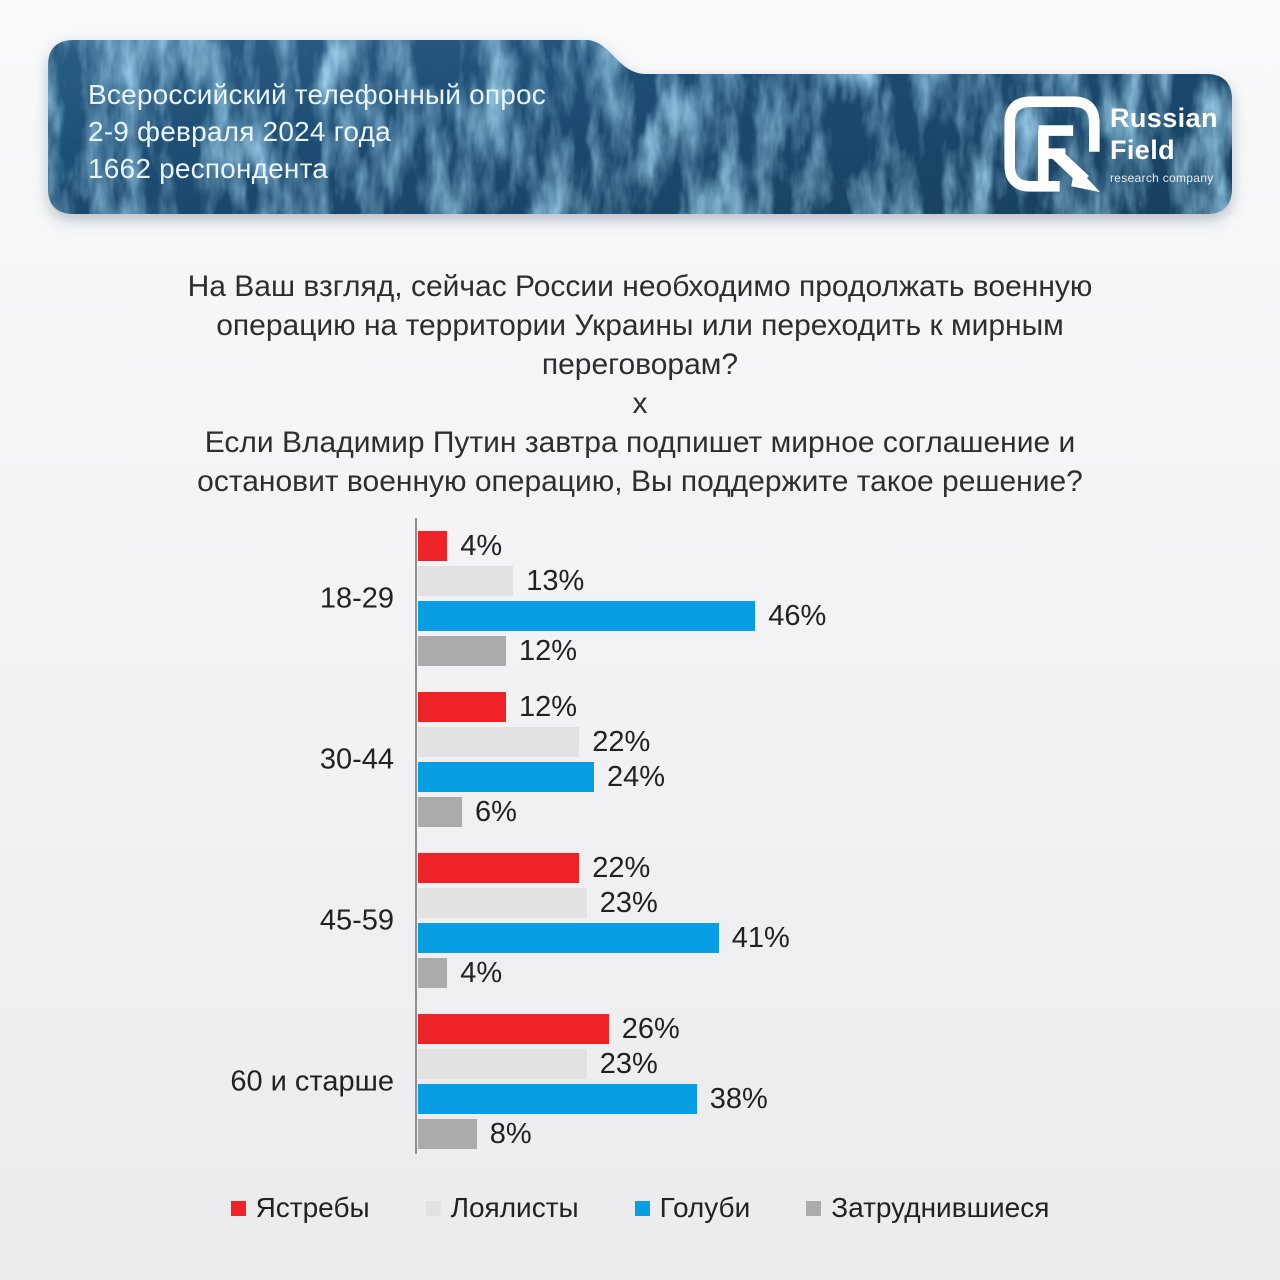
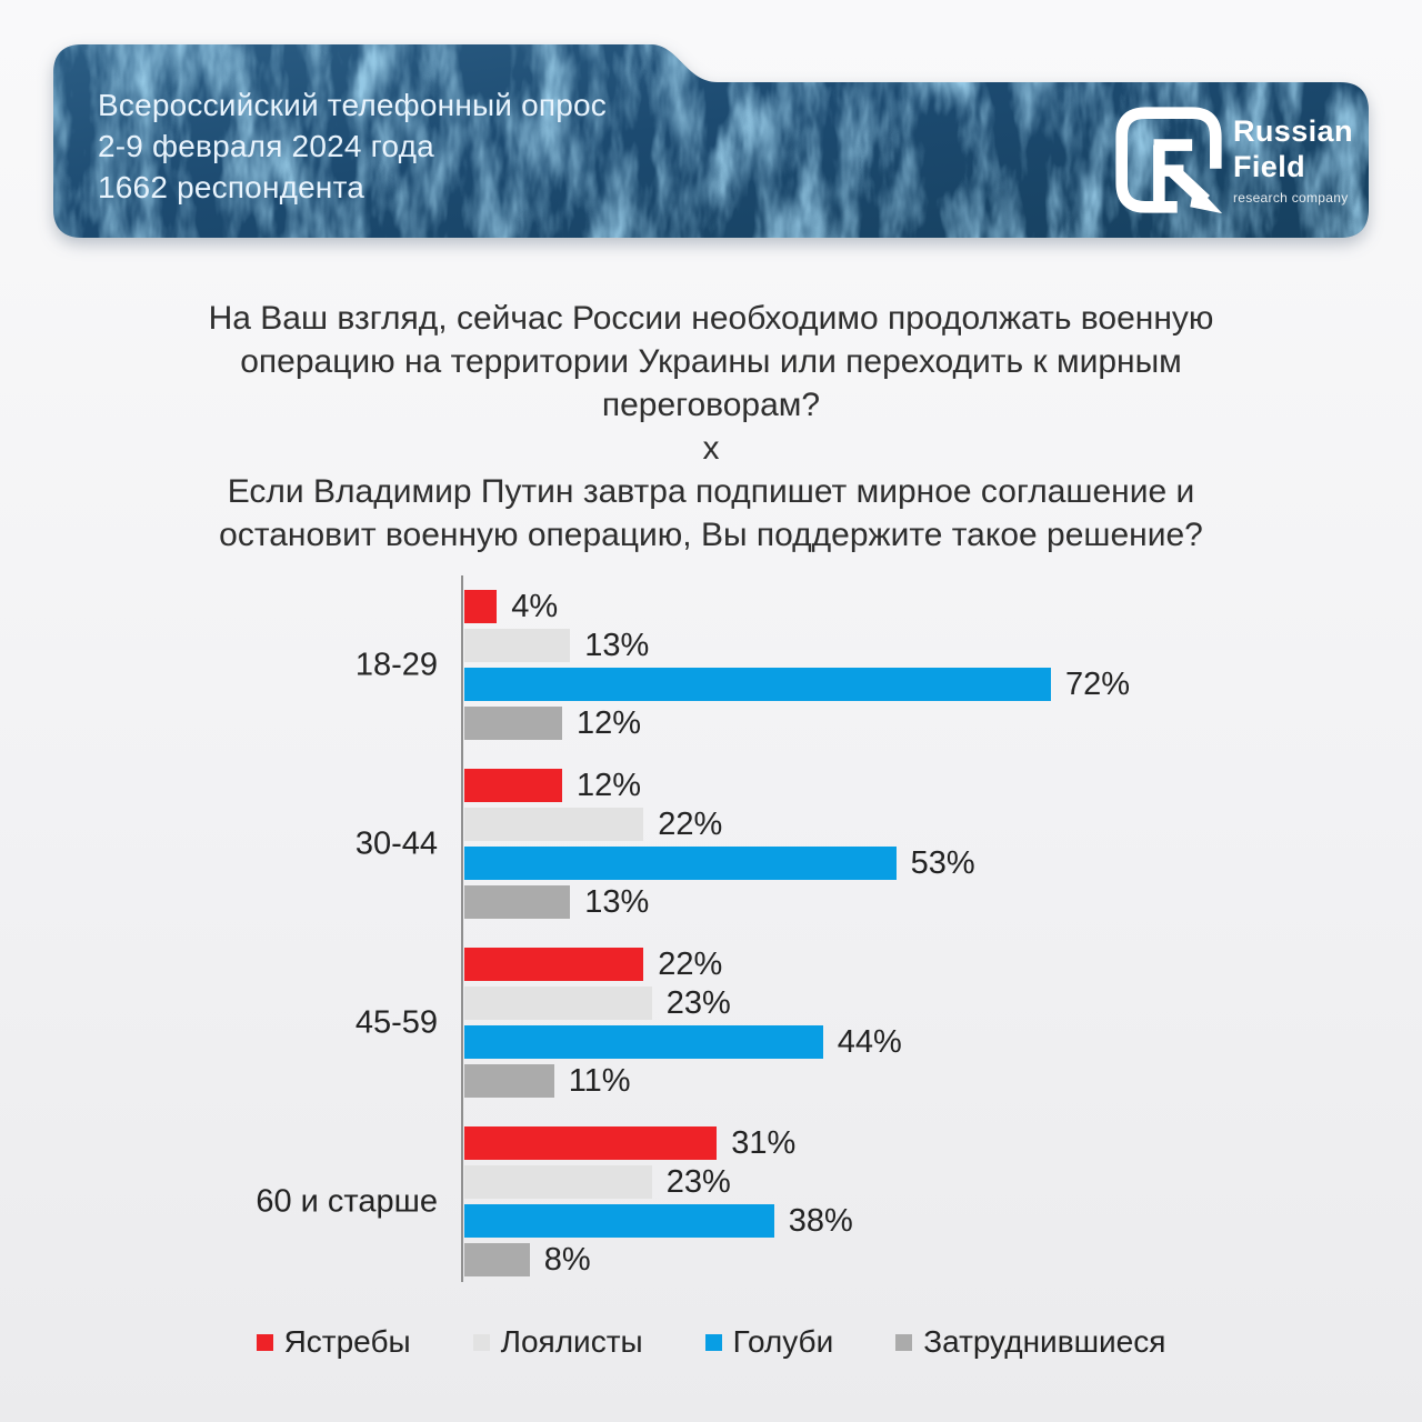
Голуби/18-29: 46% -> 72%
Голуби/30-44: 24% -> 53%
Затруднившиеся/30-44: 6% -> 13%
Голуби/45-59: 41% -> 44%
Затруднившиеся/45-59: 4% -> 11%
Ястребы/60 и старше: 26% -> 31%
